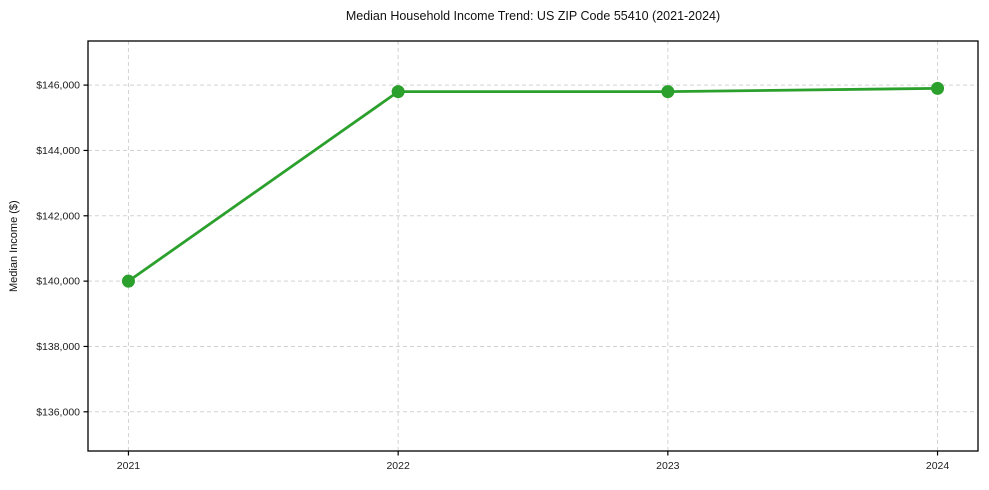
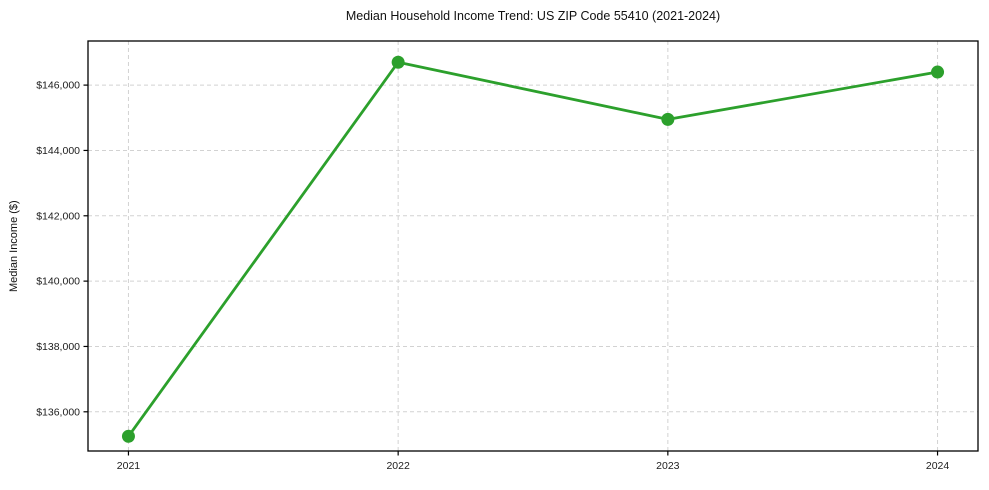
2021: $140000 -> $135200
2022: $145800 -> $146700
2023: $145800 -> $145000
2024: $145900 -> $146400
